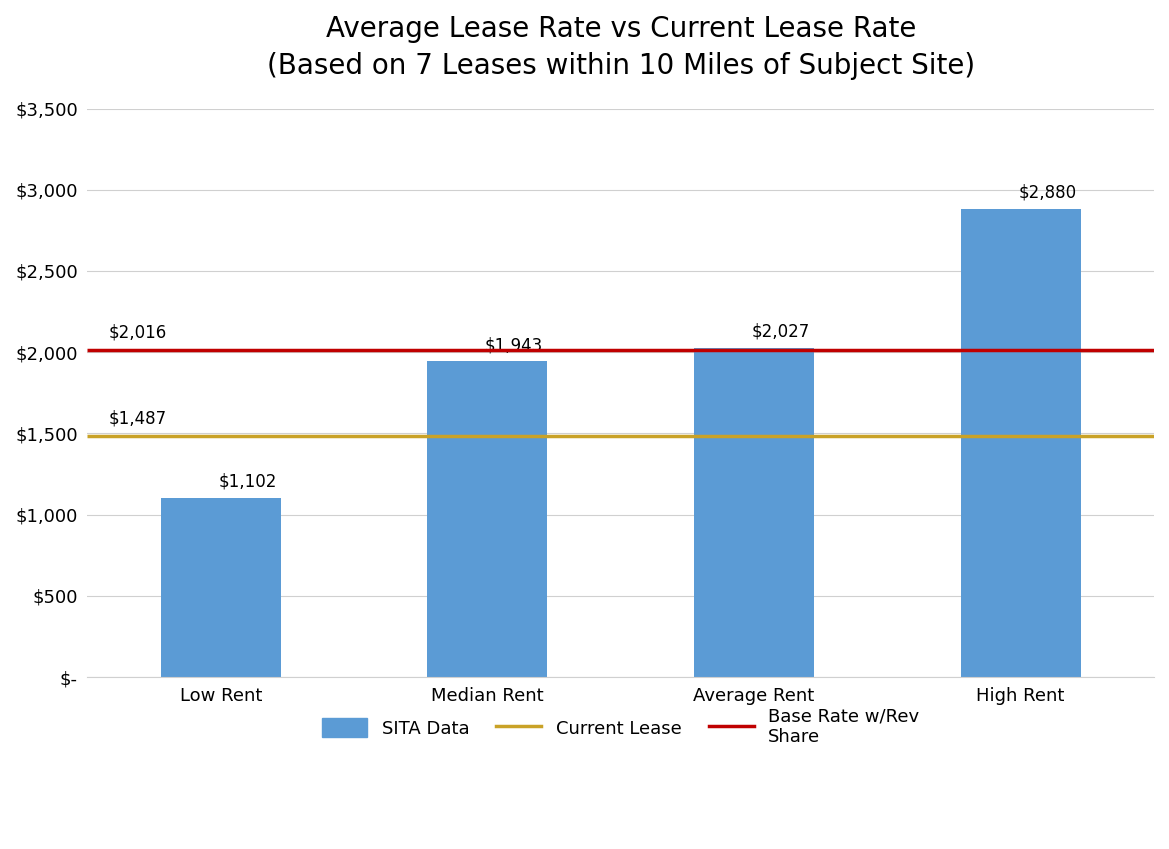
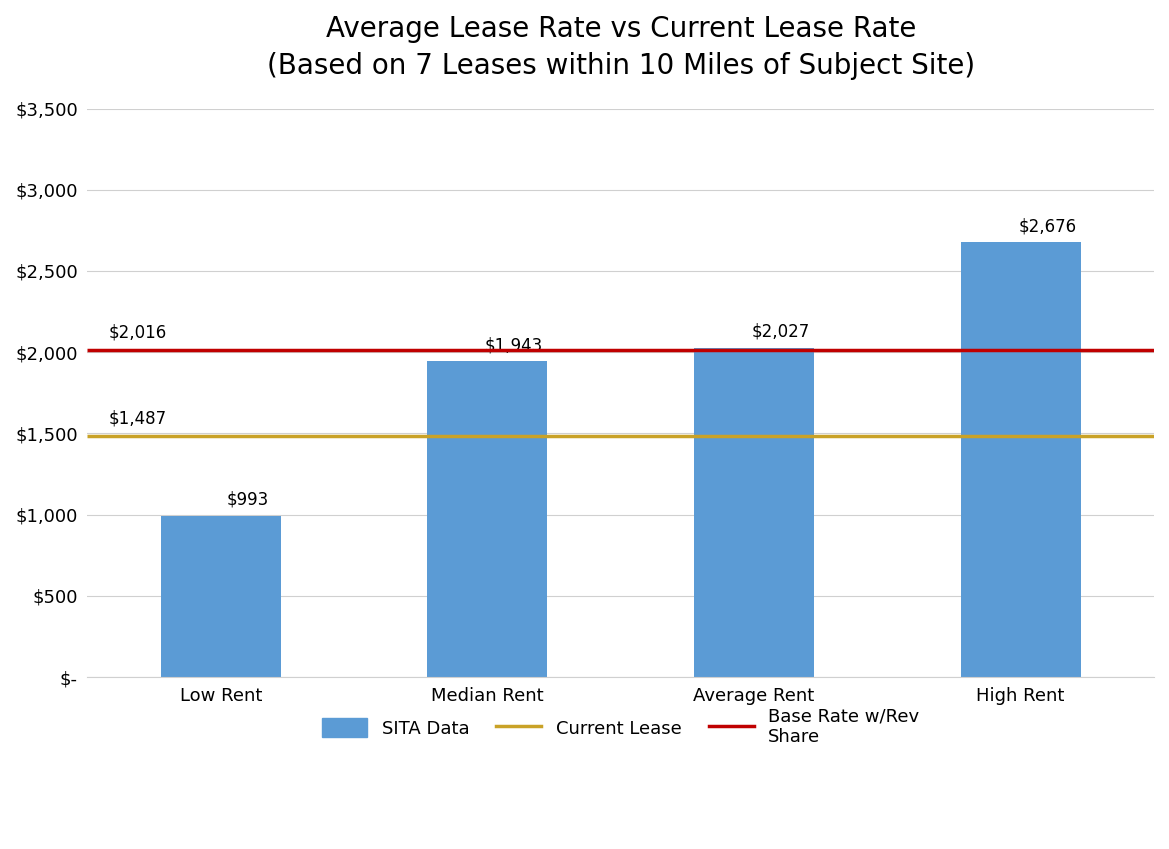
Low Rent: $1,102 -> $993
High Rent: $2,880 -> $2,676
